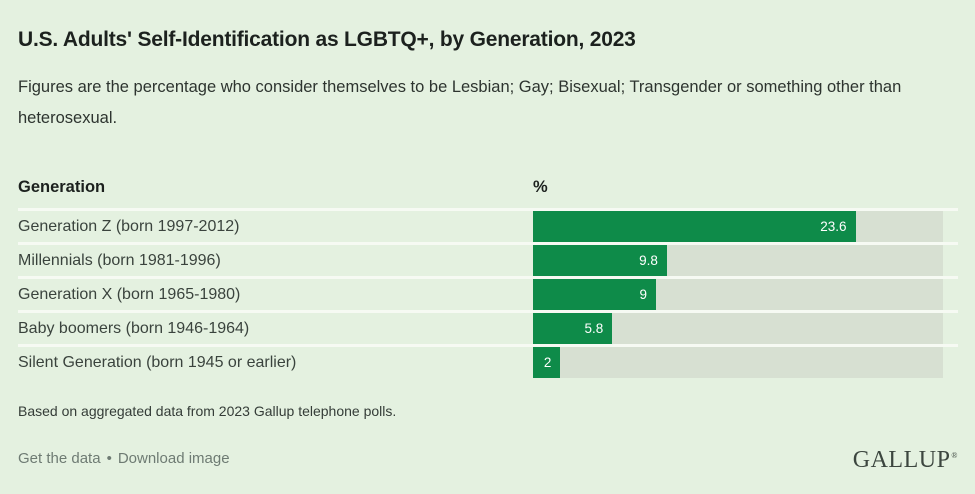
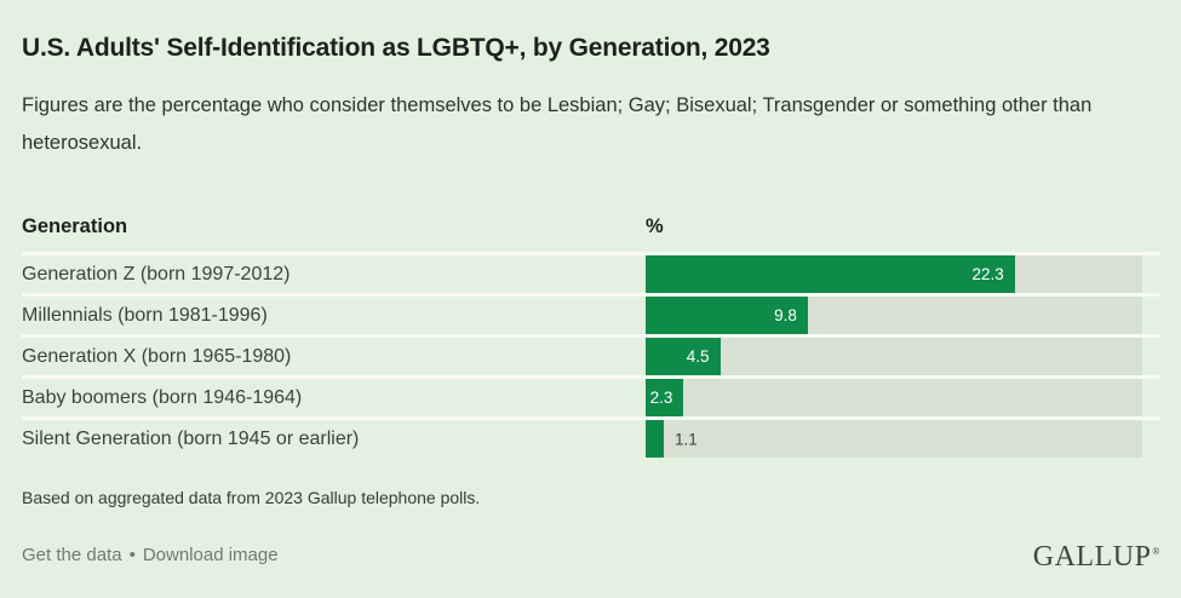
Generation Z (born 1997-2012): 23.6 -> 22.3
Generation X (born 1965-1980): 9 -> 4.5
Baby boomers (born 1946-1964): 5.8 -> 2.3
Silent Generation (born 1945 or earlier): 2 -> 1.1
